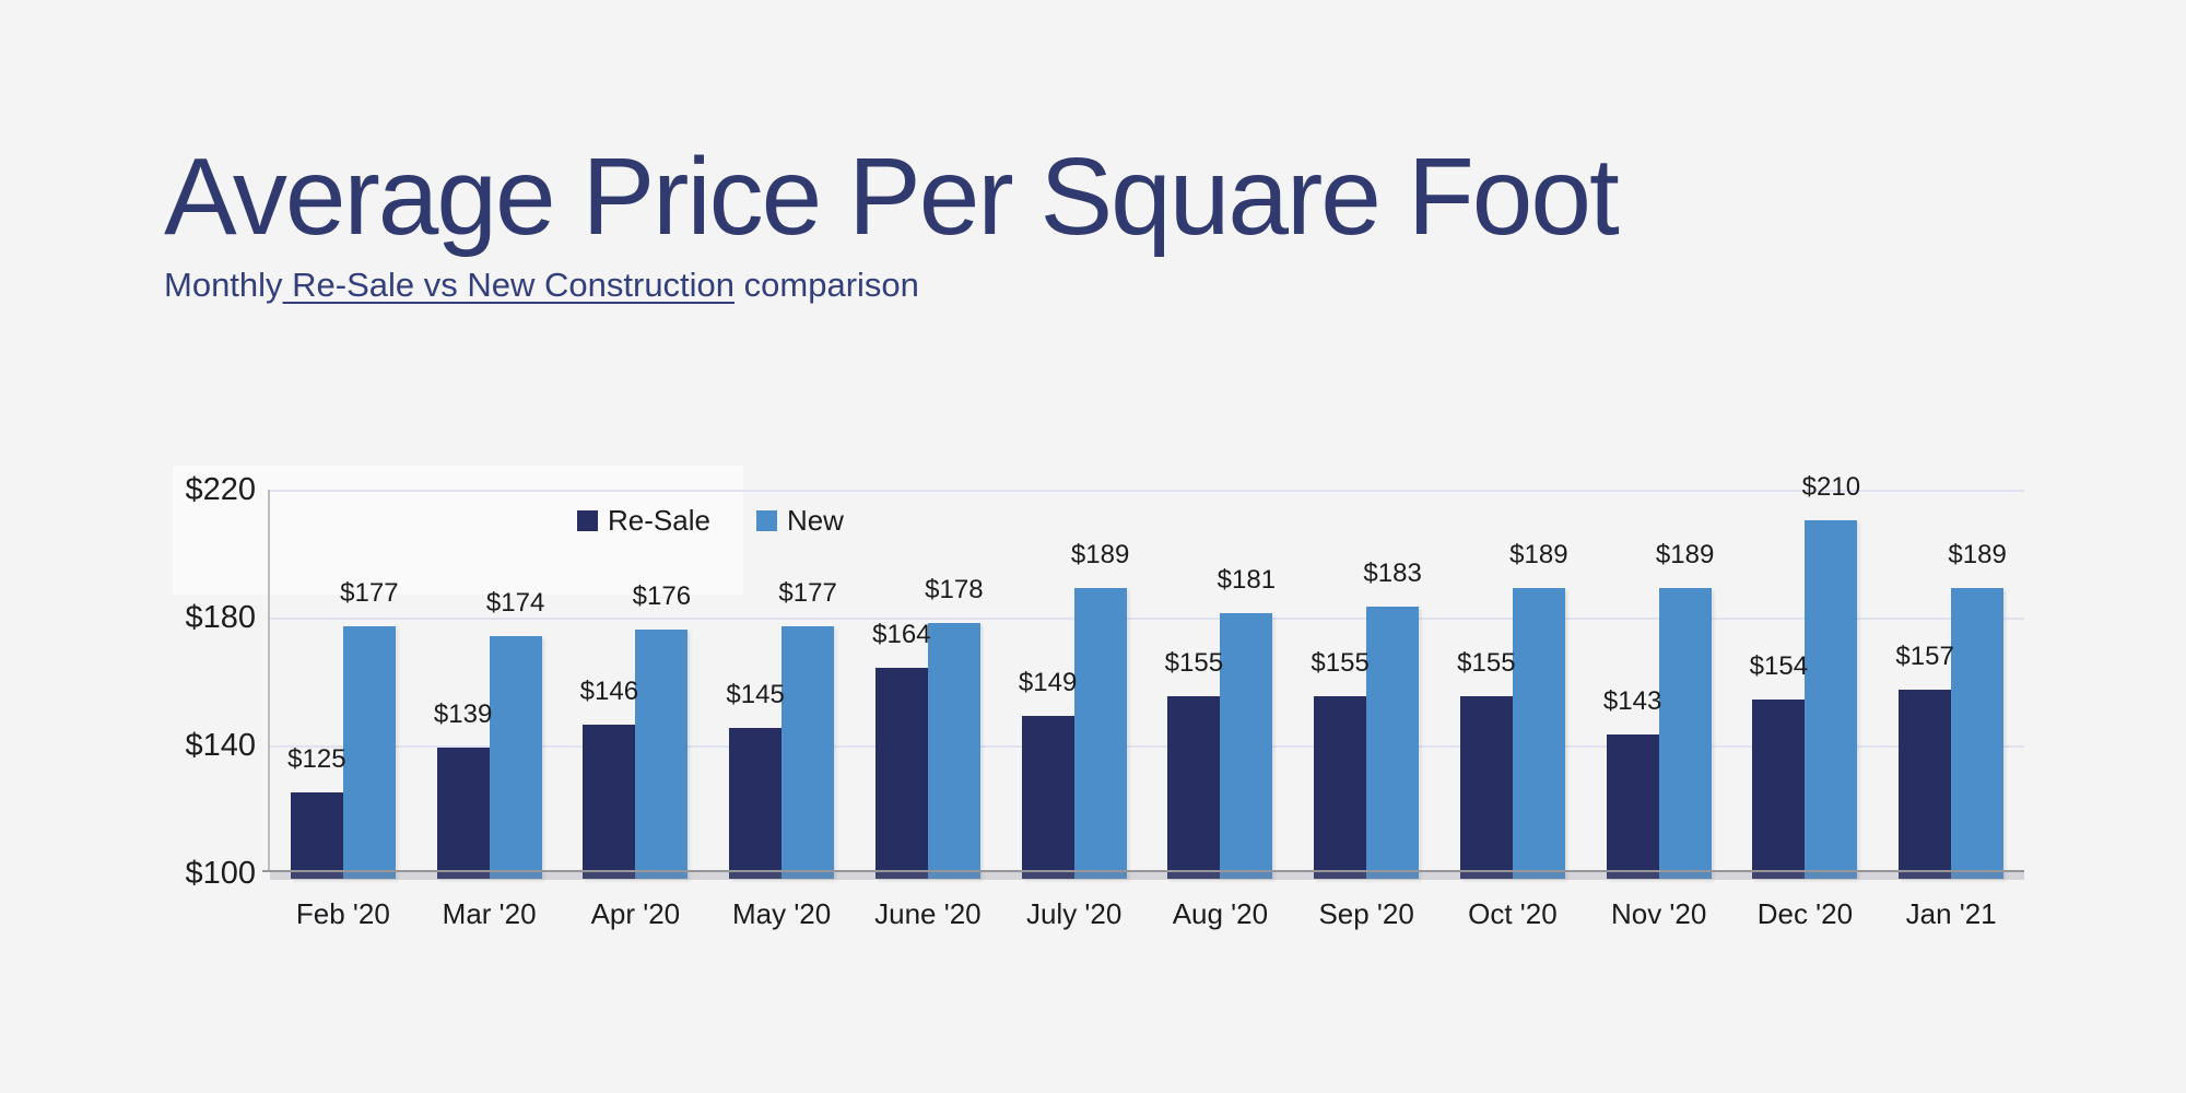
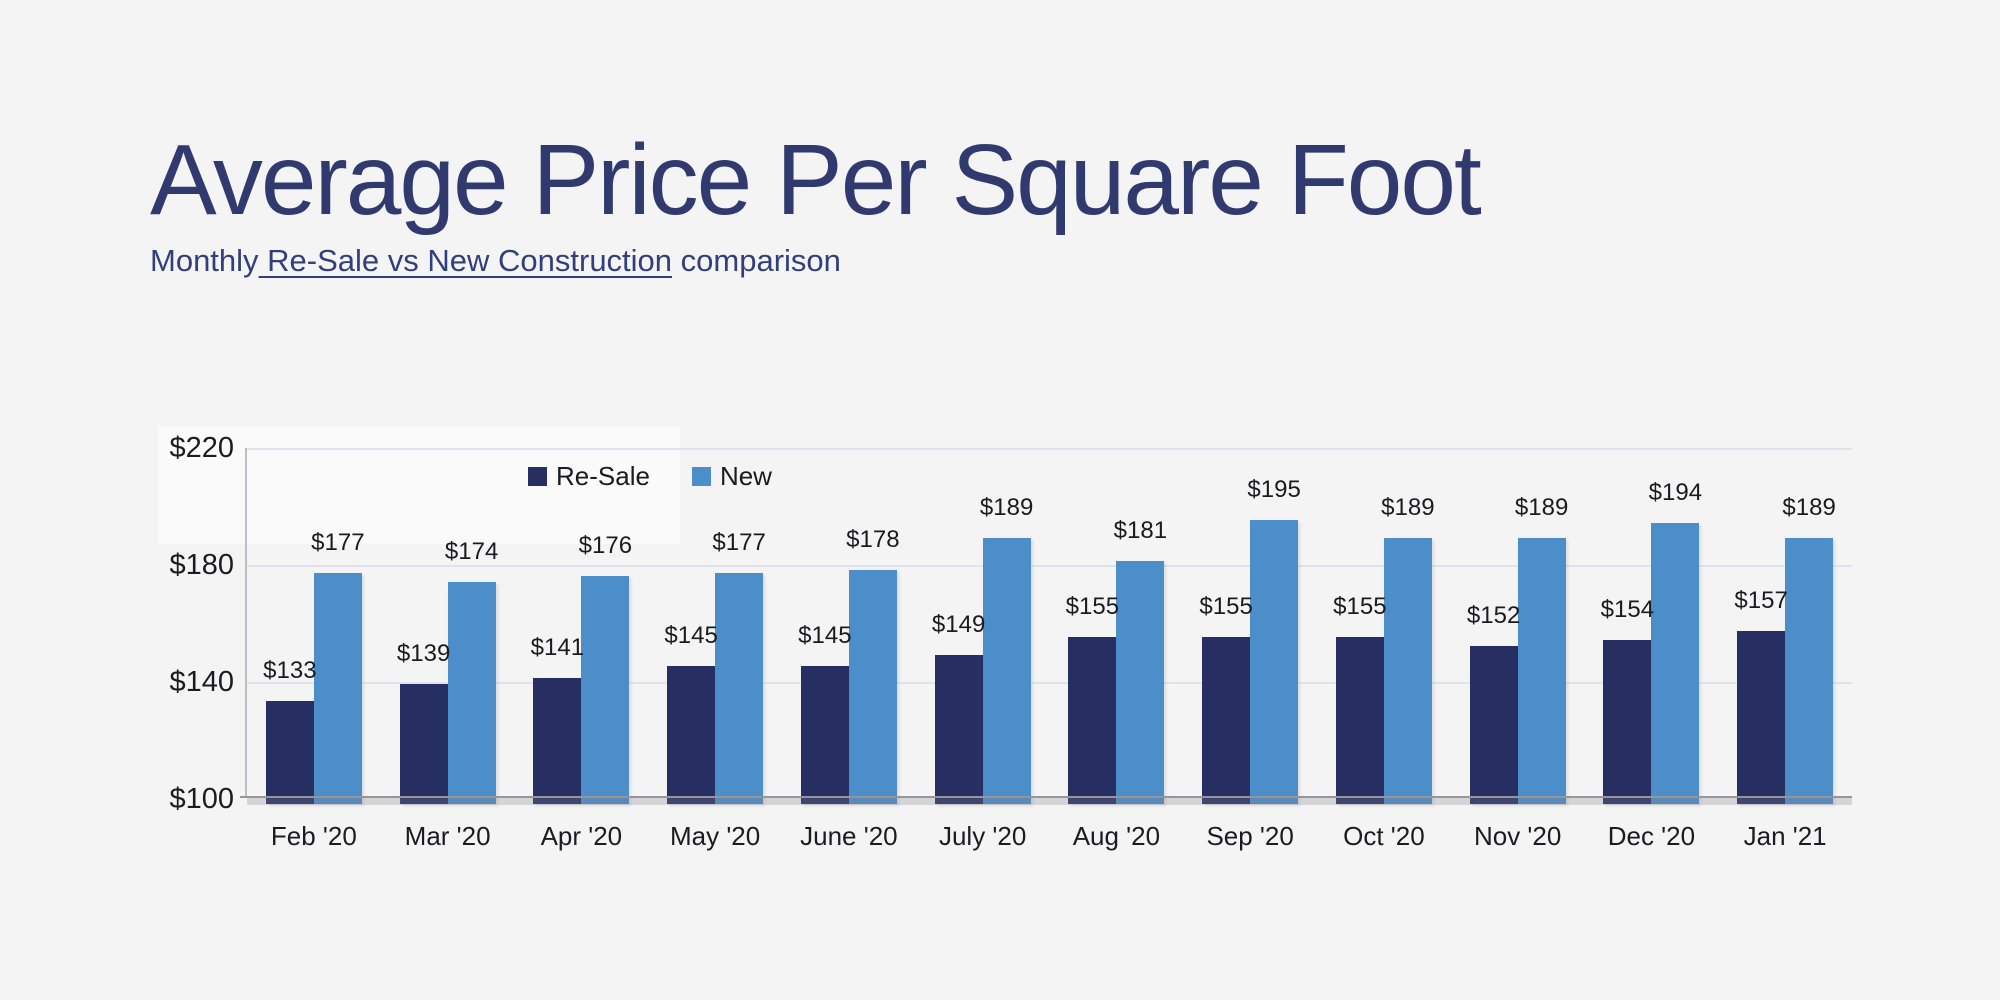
Re-Sale/Feb '20: $125 -> $133
Re-Sale/Apr '20: $146 -> $141
Re-Sale/June '20: $164 -> $145
New/Sep '20: $183 -> $195
Re-Sale/Nov '20: $143 -> $152
New/Dec '20: $210 -> $194
